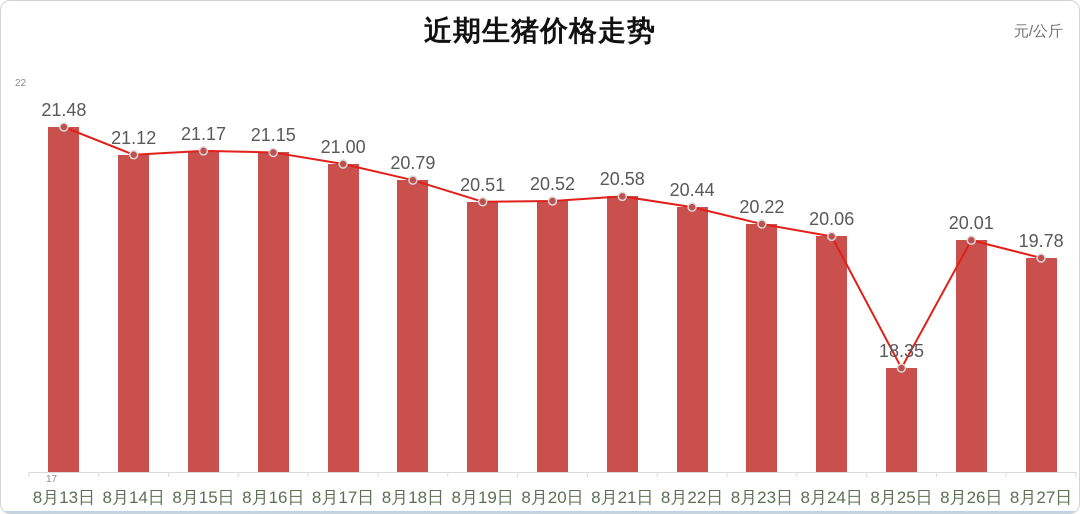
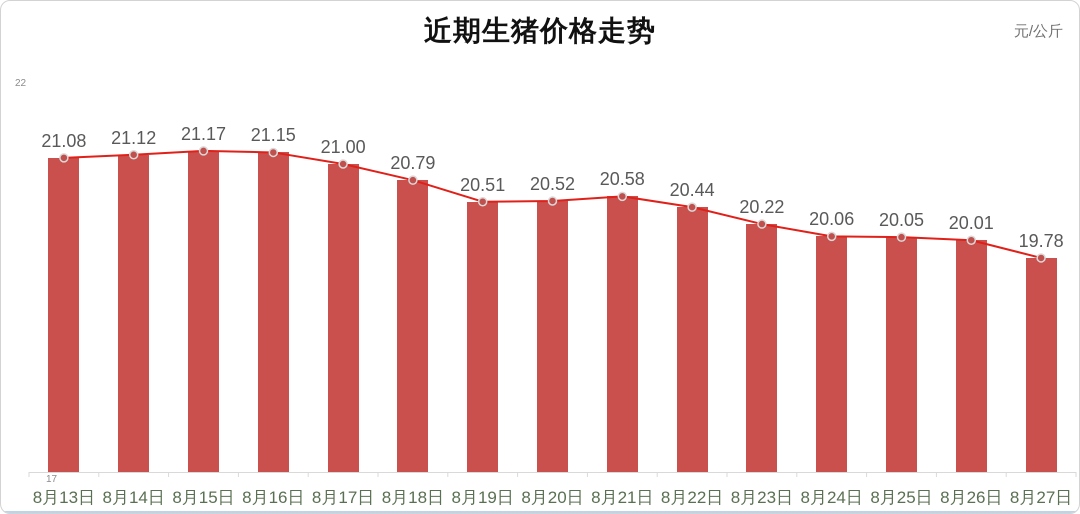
8月13日: 21.48 -> 21.08
8月25日: 18.35 -> 20.05
